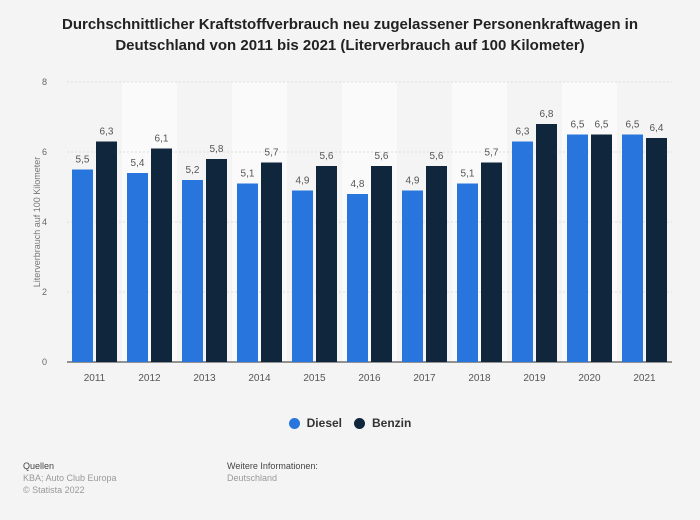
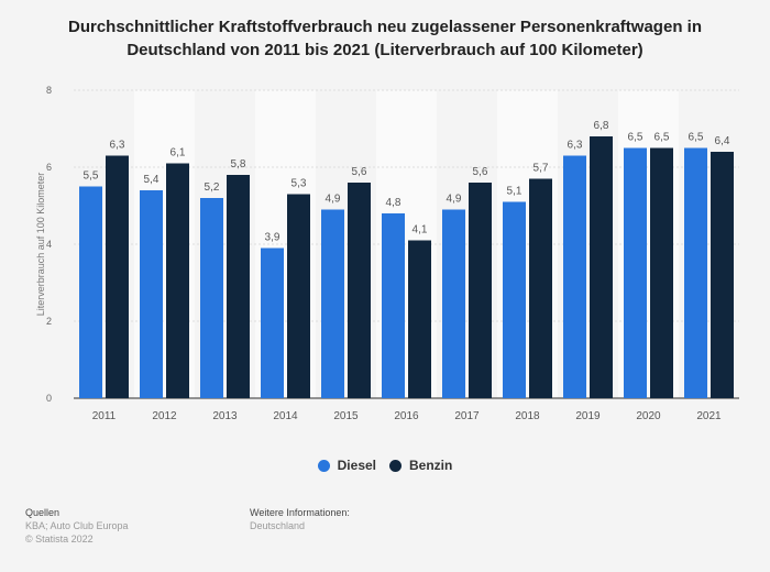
Diesel/2014: 5,1 -> 3,9
Benzin/2014: 5,7 -> 5,3
Benzin/2016: 5,6 -> 4,1
